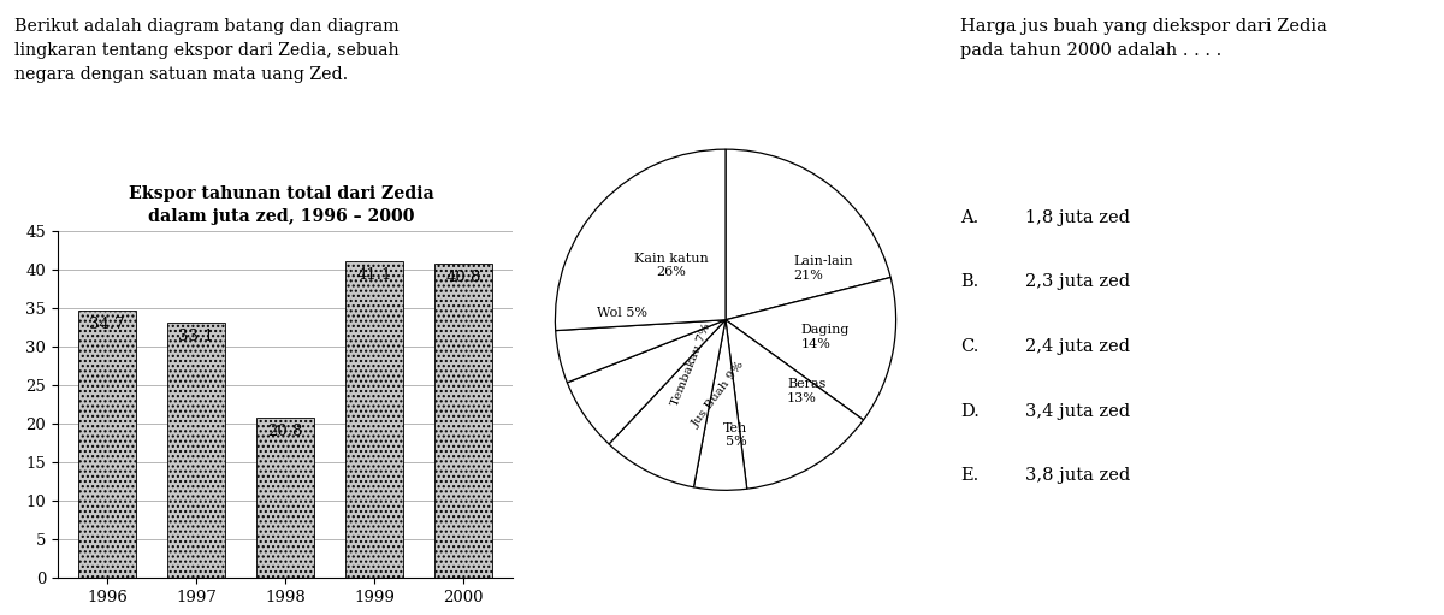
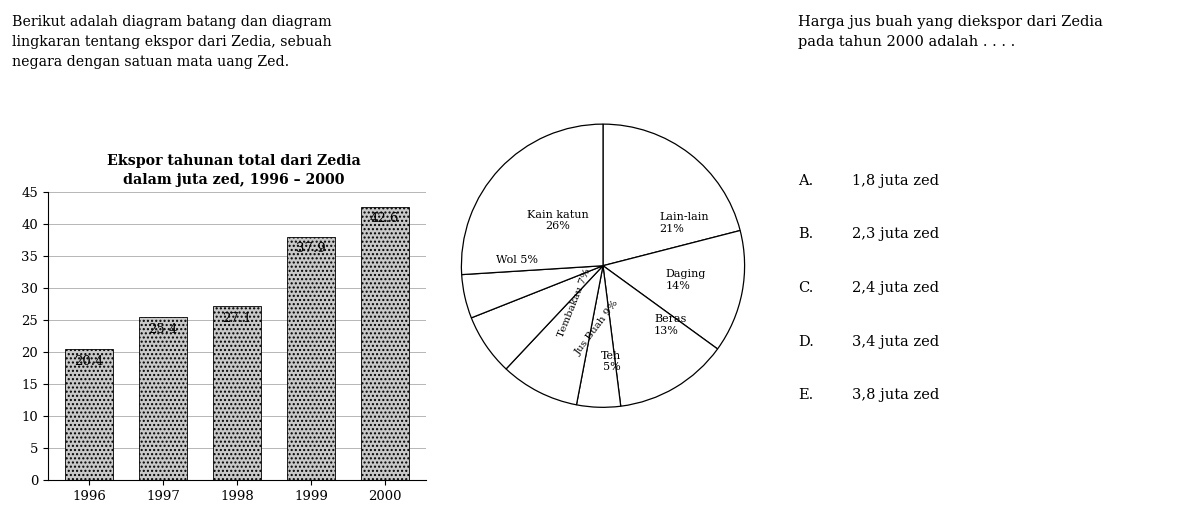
1996: 34.7 -> 20.4
1997: 33.1 -> 25.4
1998: 20.8 -> 27.1
1999: 41.1 -> 37.9
2000: 40.8 -> 42.6
